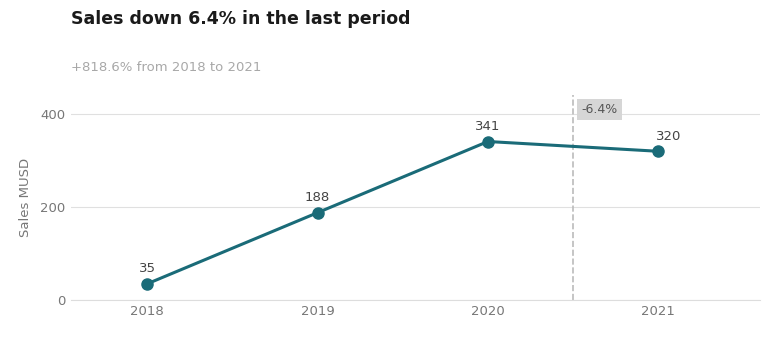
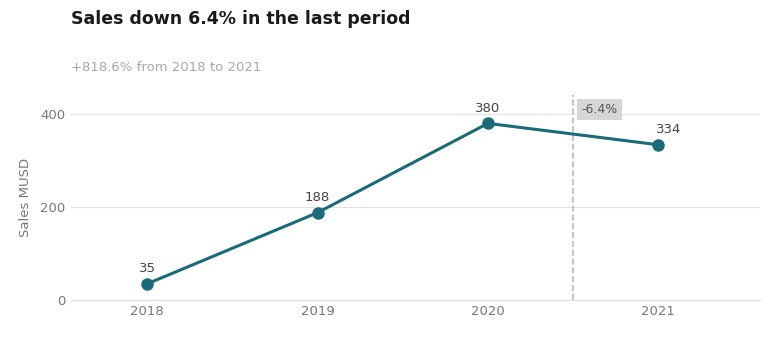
2020: 341 -> 380
2021: 320 -> 334
